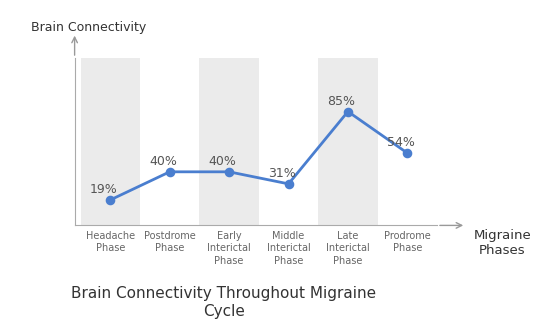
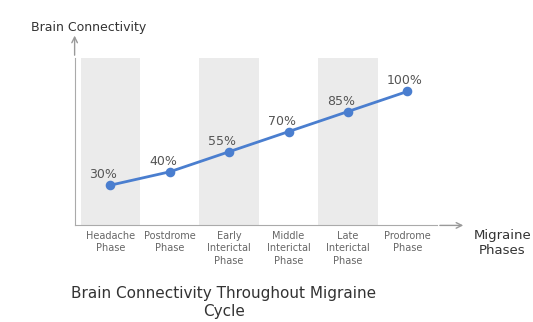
Headache Phase: 19% -> 30%
Early Interictal Phase: 40% -> 55%
Middle Interictal Phase: 31% -> 70%
Prodrome Phase: 54% -> 100%
